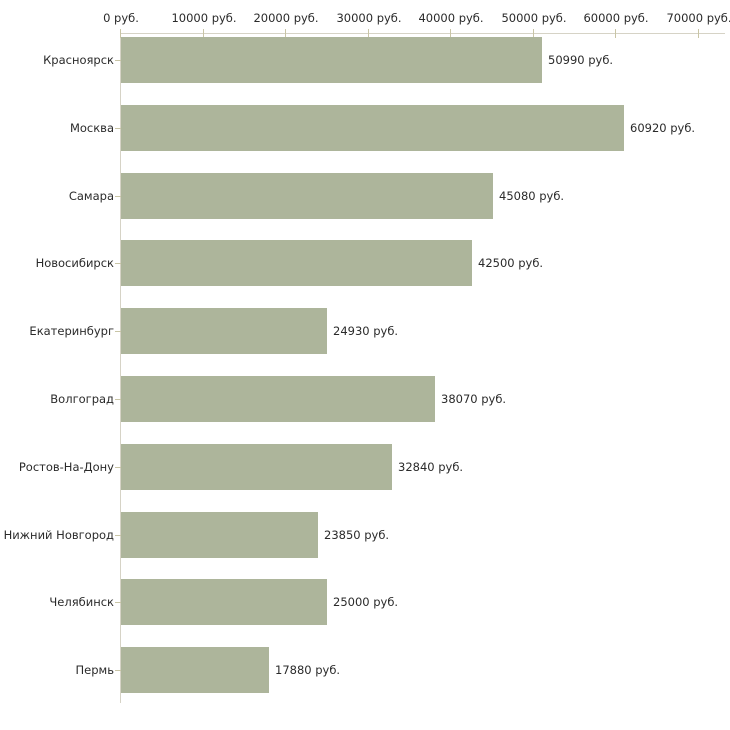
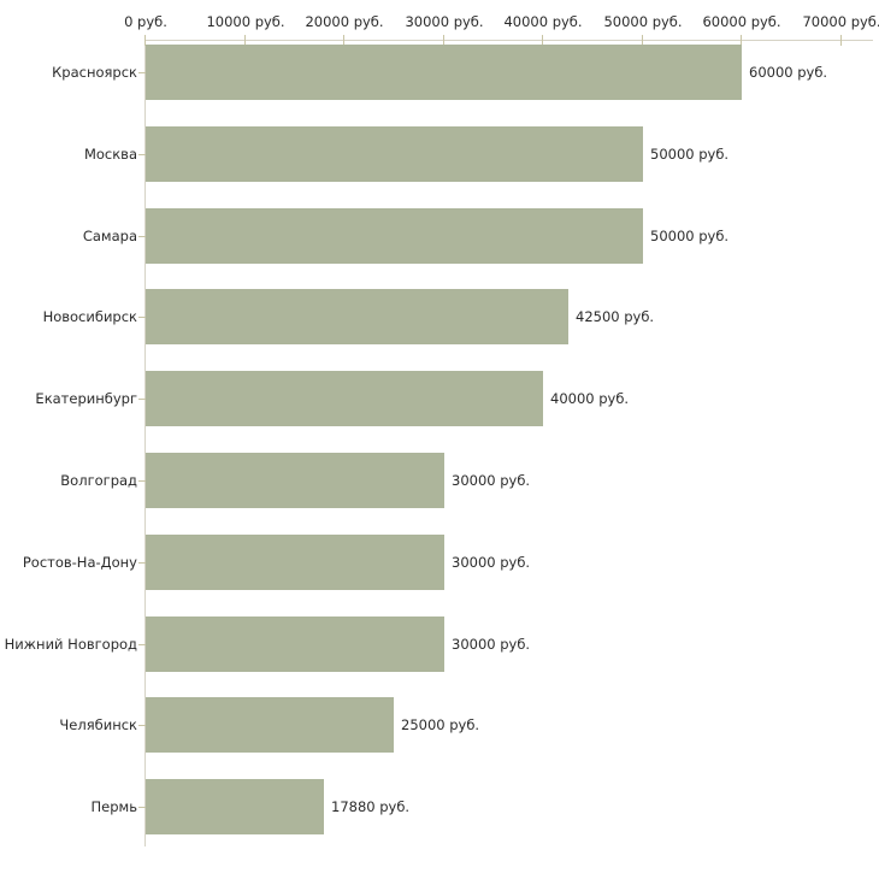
Красноярск: 50990 -> 60000
Москва: 60920 -> 50000
Самара: 45080 -> 50000
Екатеринбург: 24930 -> 40000
Волгоград: 38070 -> 30000
Ростов-На-Дону: 32840 -> 30000
Нижний Новгород: 23850 -> 30000
